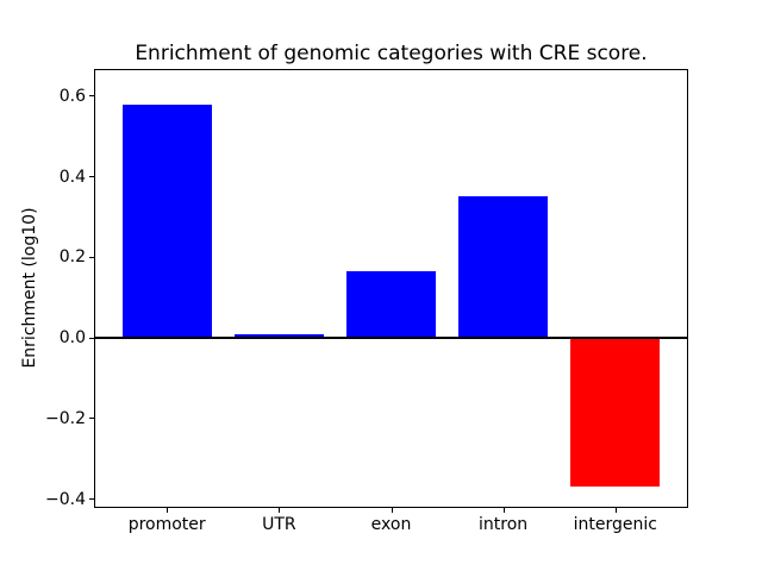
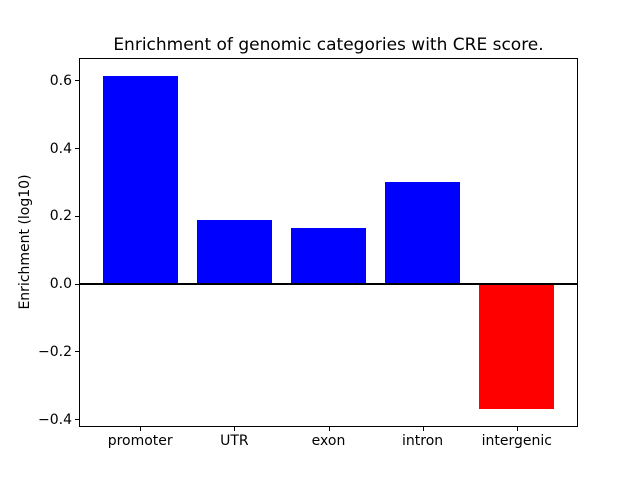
promoter: 0.58 -> 0.61
UTR: 0.01 -> 0.19
intron: 0.35 -> 0.30
